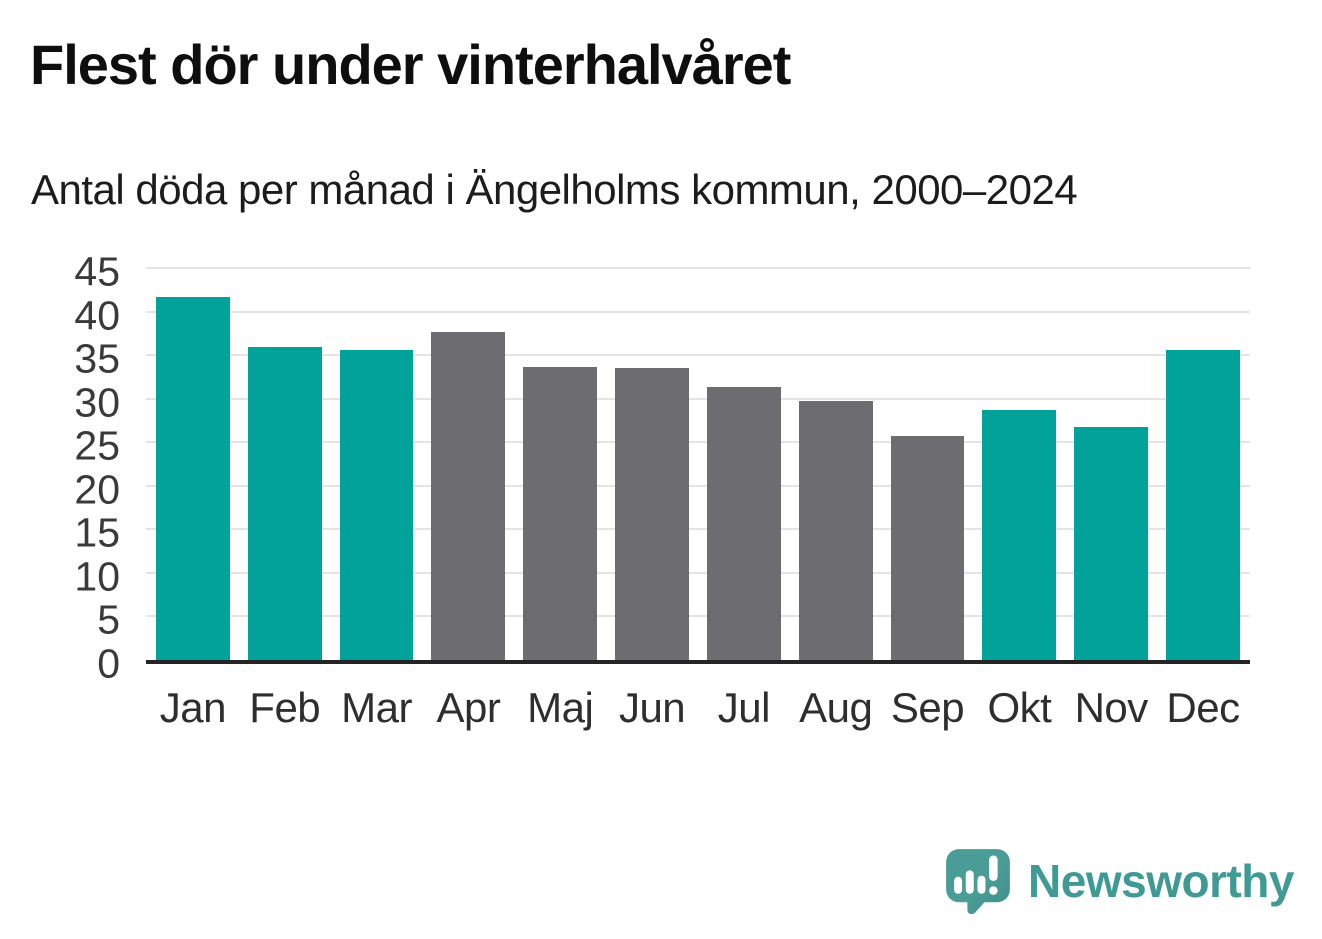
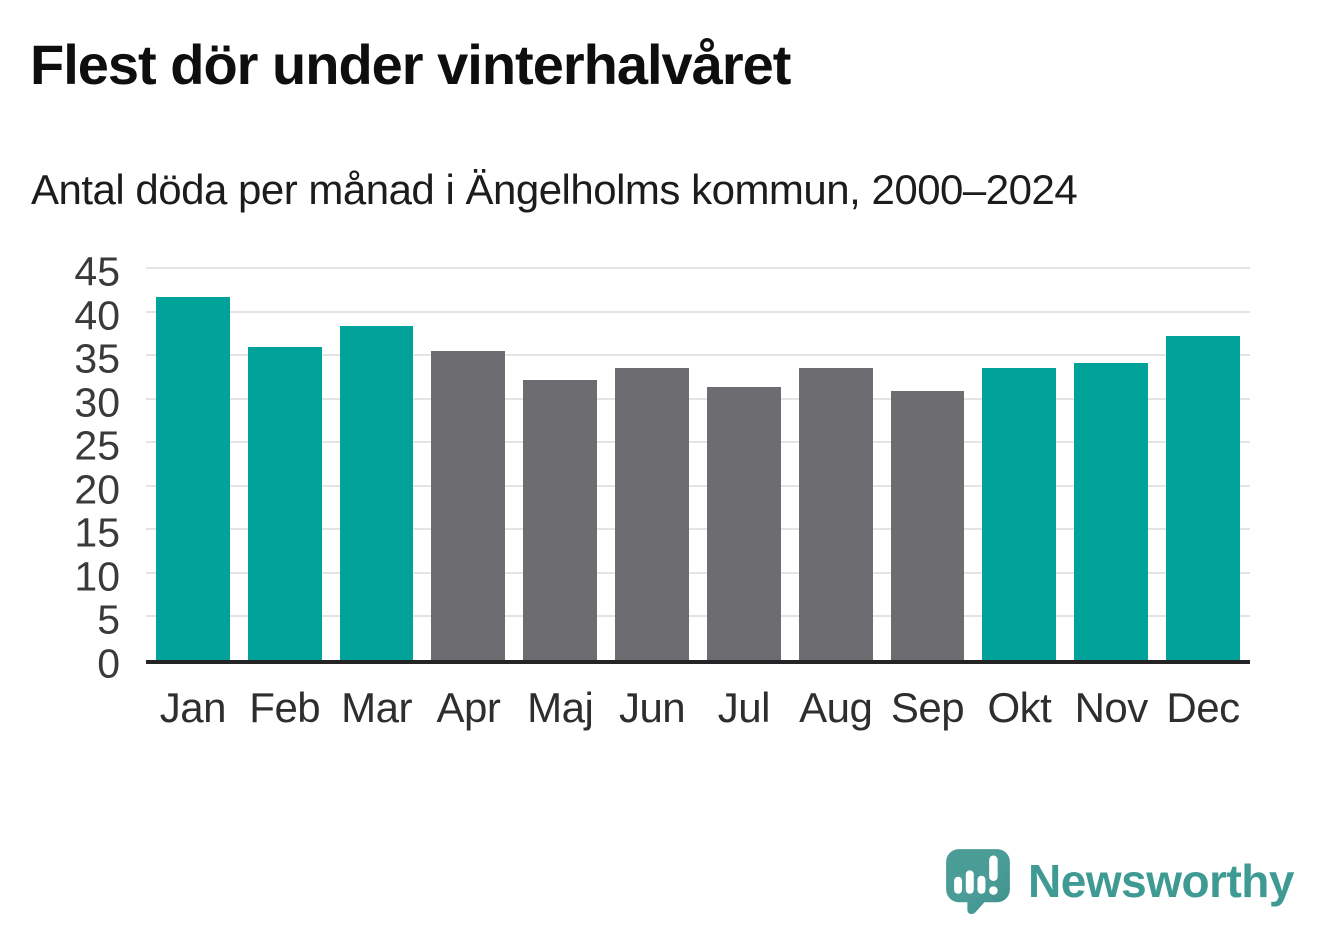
Mar: 36 -> 39
Apr: 38 -> 36
Maj: 34 -> 32
Aug: 30 -> 34
Sep: 26 -> 31
Okt: 29 -> 34
Nov: 27 -> 34
Dec: 36 -> 38
